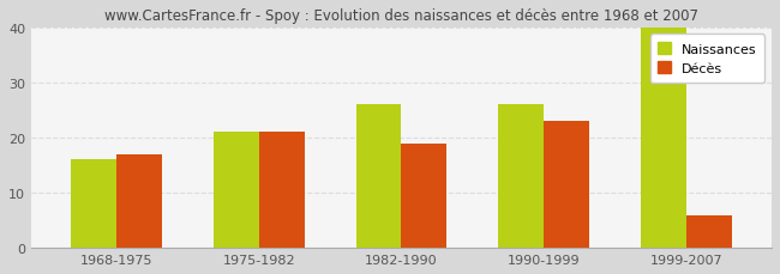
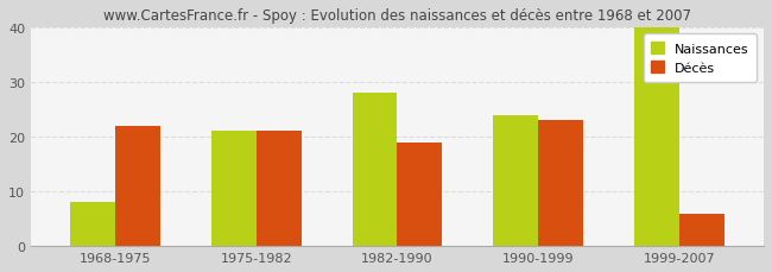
Naissances/1968-1975: 16 -> 8
Décès/1968-1975: 17 -> 22
Naissances/1982-1990: 26 -> 28
Naissances/1990-1999: 26 -> 24
